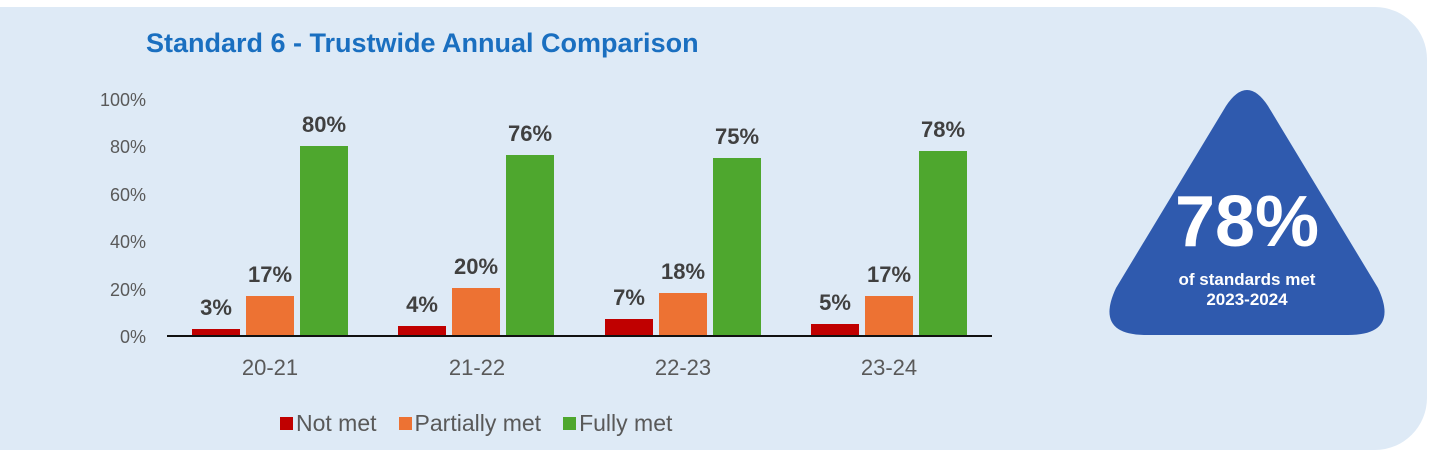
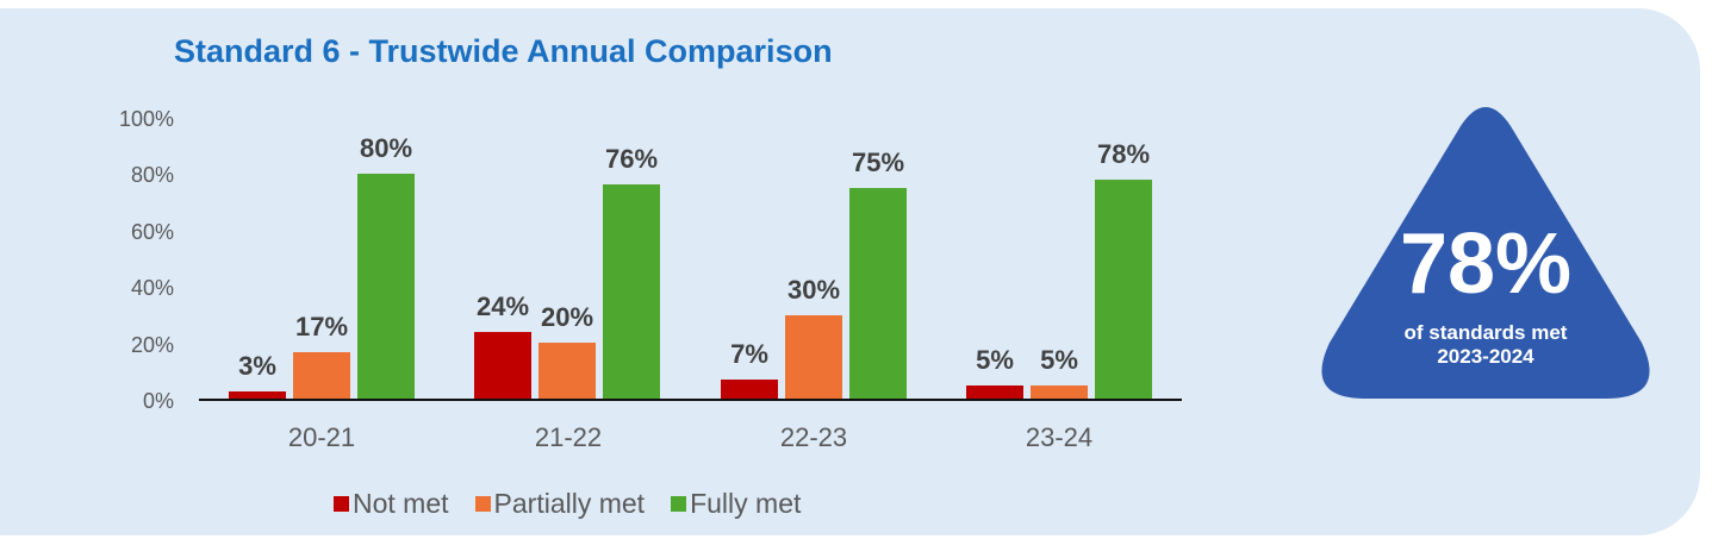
Not met/21-22: 4% -> 24%
Partially met/22-23: 18% -> 30%
Partially met/23-24: 17% -> 5%
